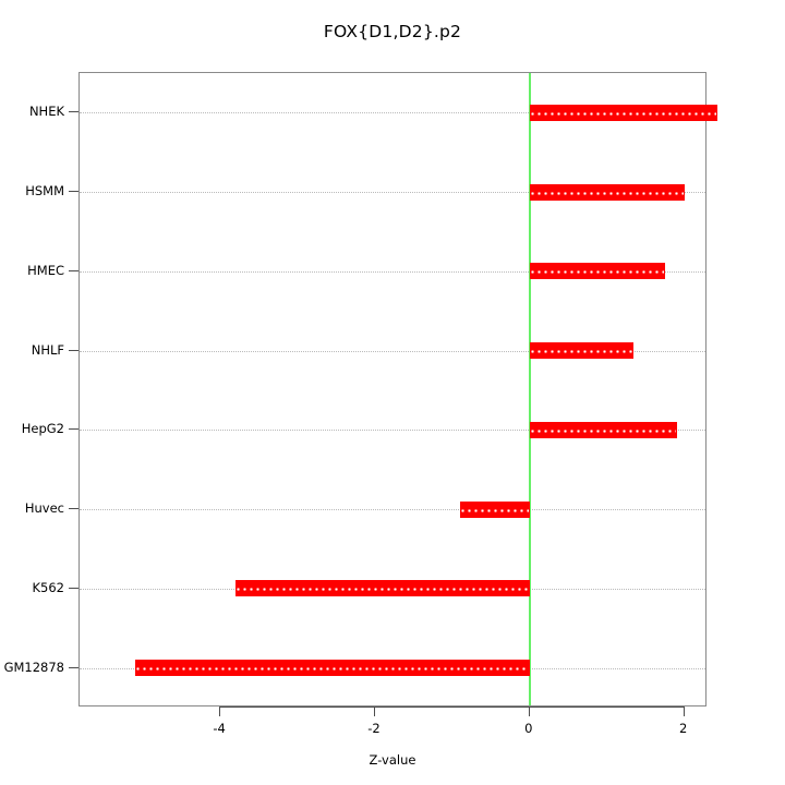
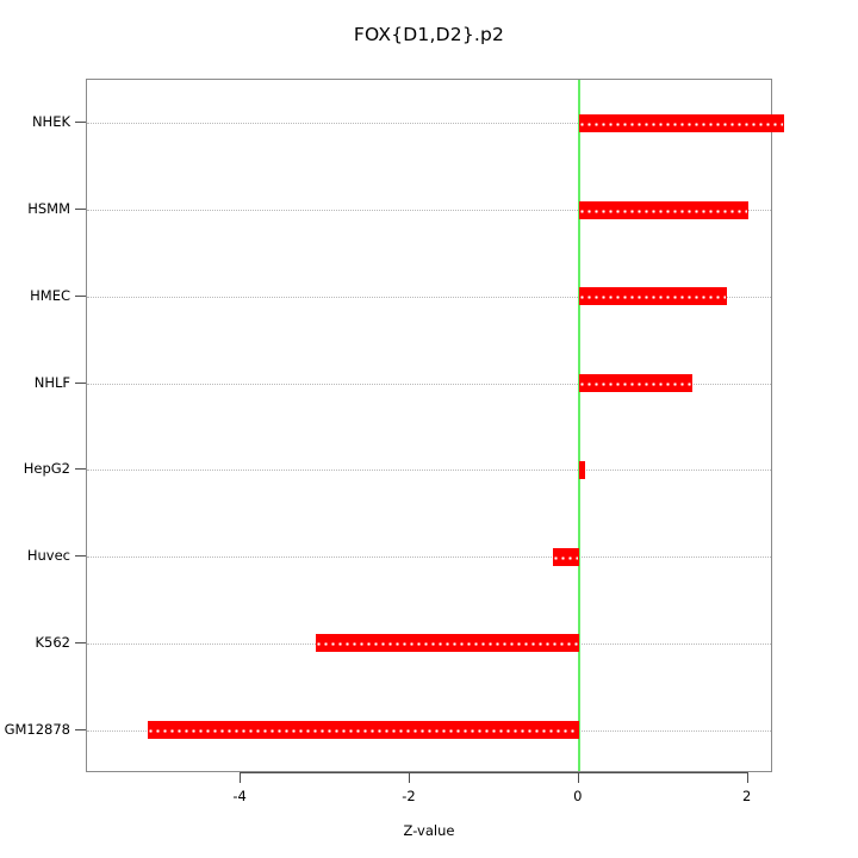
K562: -3.8 -> -3.1
Huvec: -0.9 -> -0.3
HepG2: 1.9 -> 0.1
